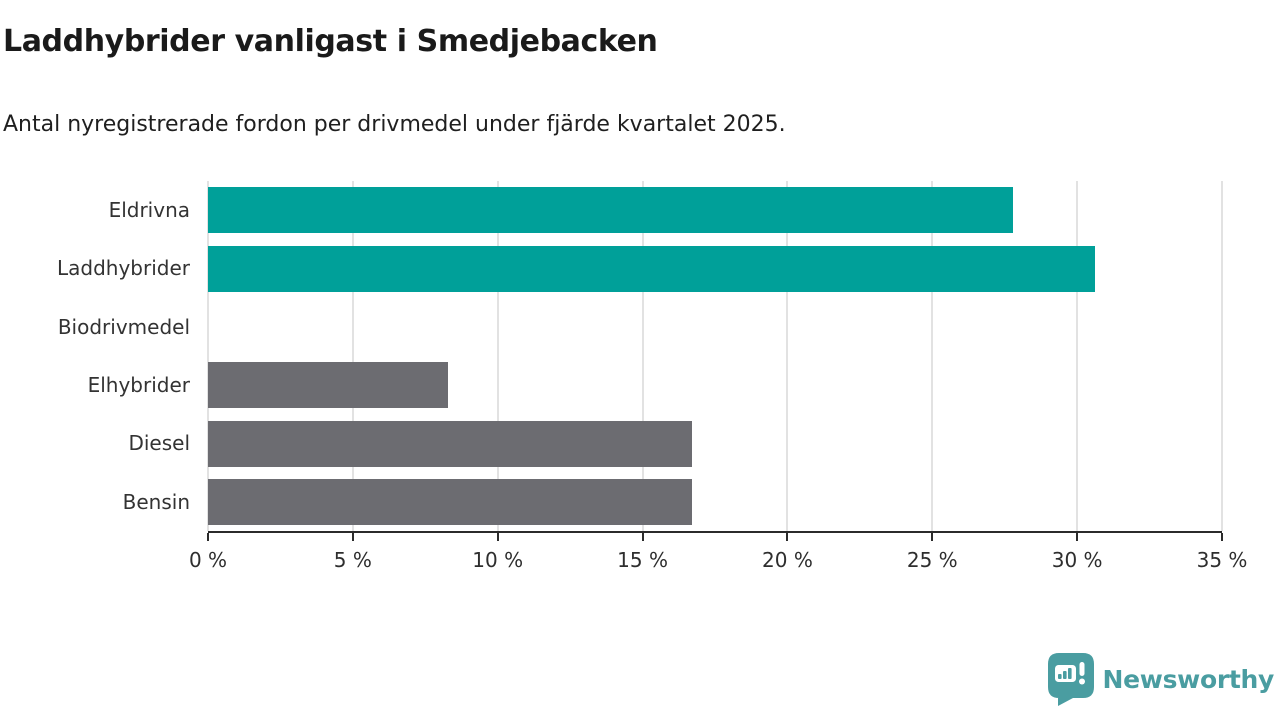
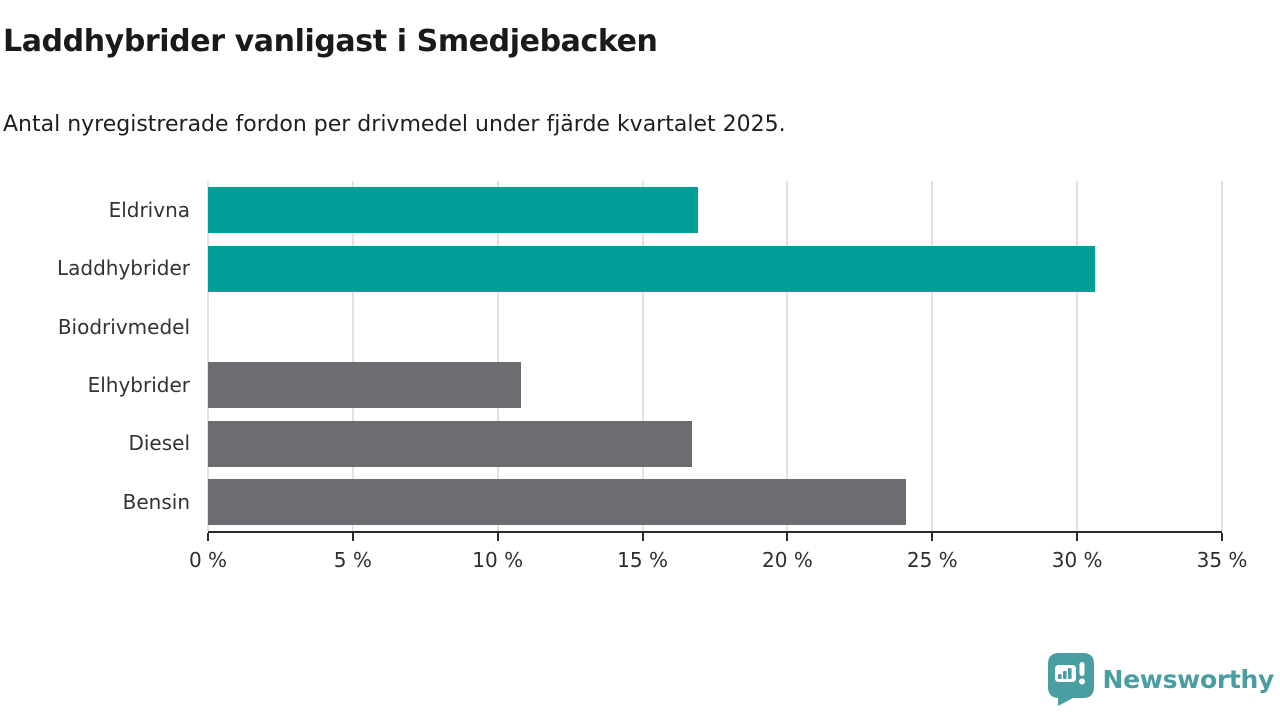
Eldrivna: 27.8% -> 16.9%
Elhybrider: 8.3% -> 10.8%
Bensin: 16.7% -> 24.1%
